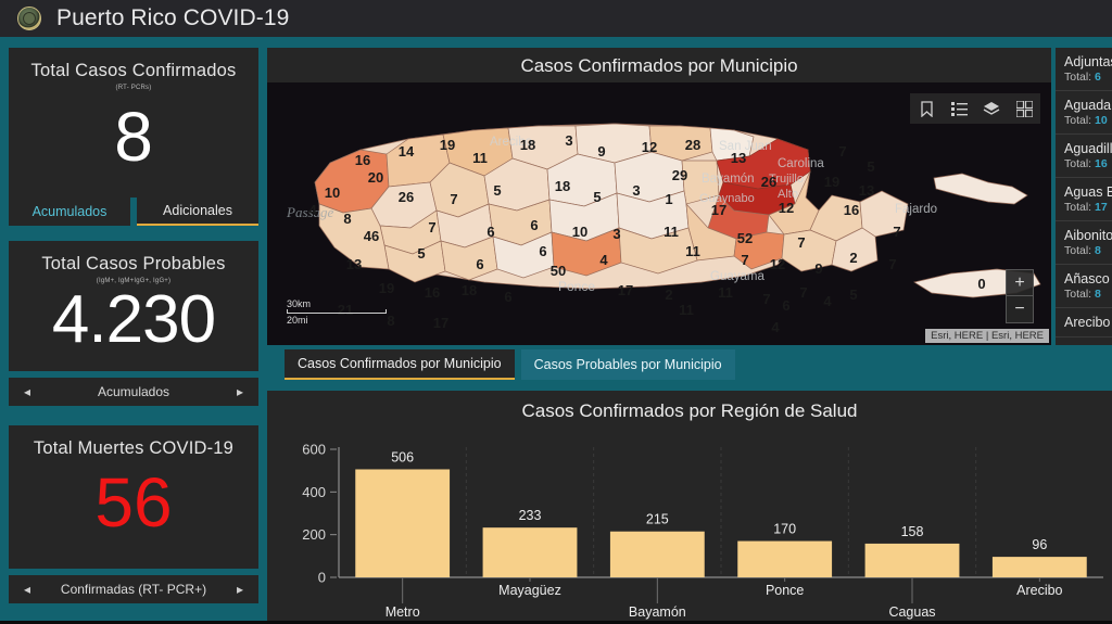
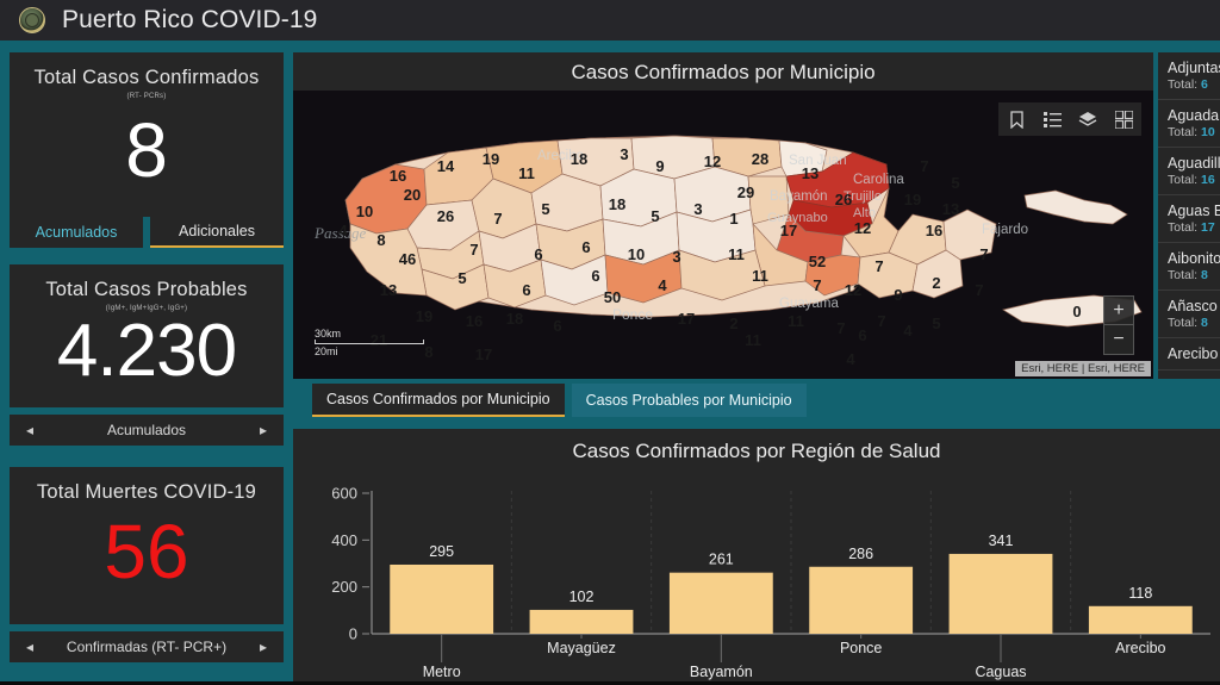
Metro: 506 -> 295
Mayagüez: 233 -> 102
Bayamón: 215 -> 261
Ponce: 170 -> 286
Caguas: 158 -> 341
Arecibo: 96 -> 118
